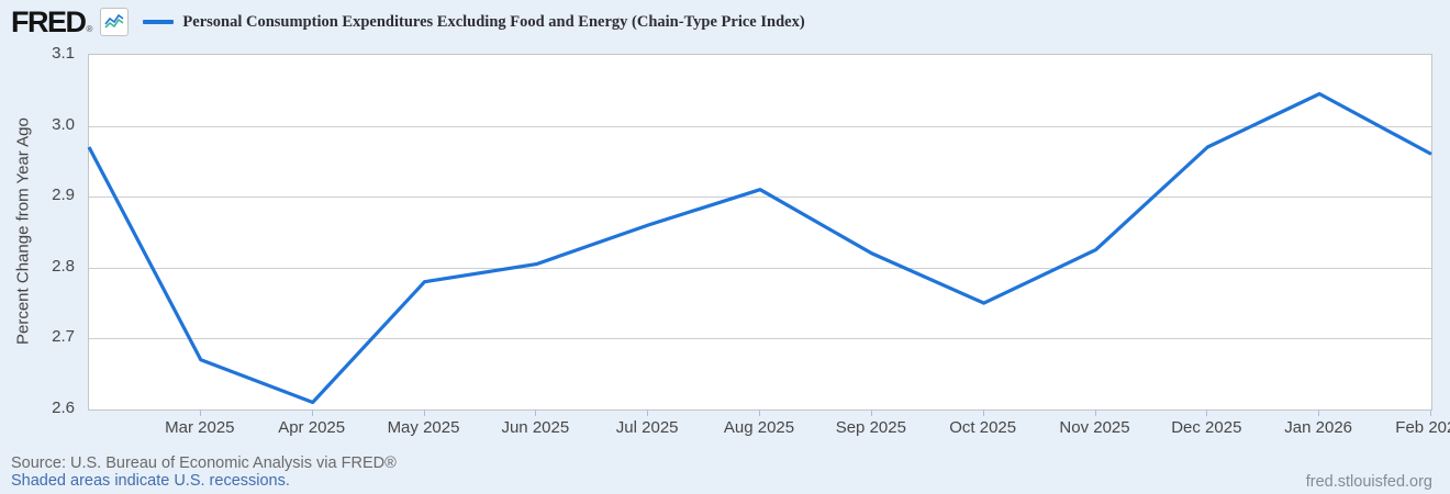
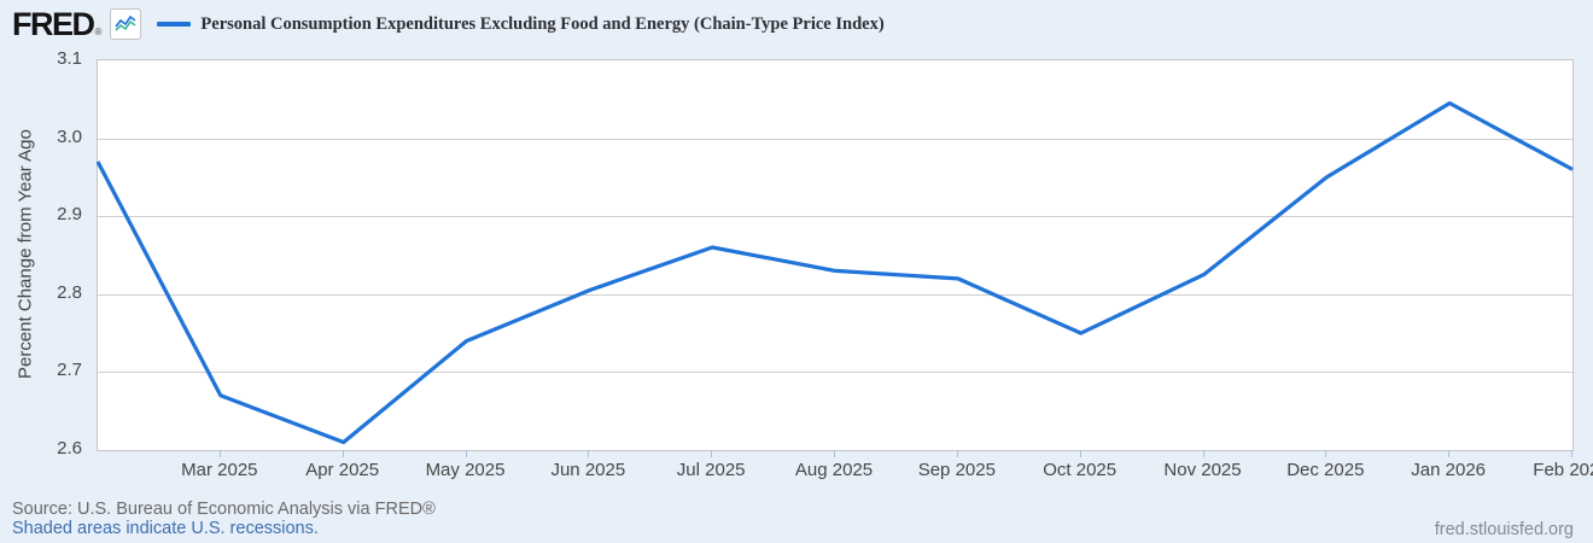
May 2025: 2.78 -> 2.74
Aug 2025: 2.91 -> 2.83
Dec 2025: 2.97 -> 2.95
